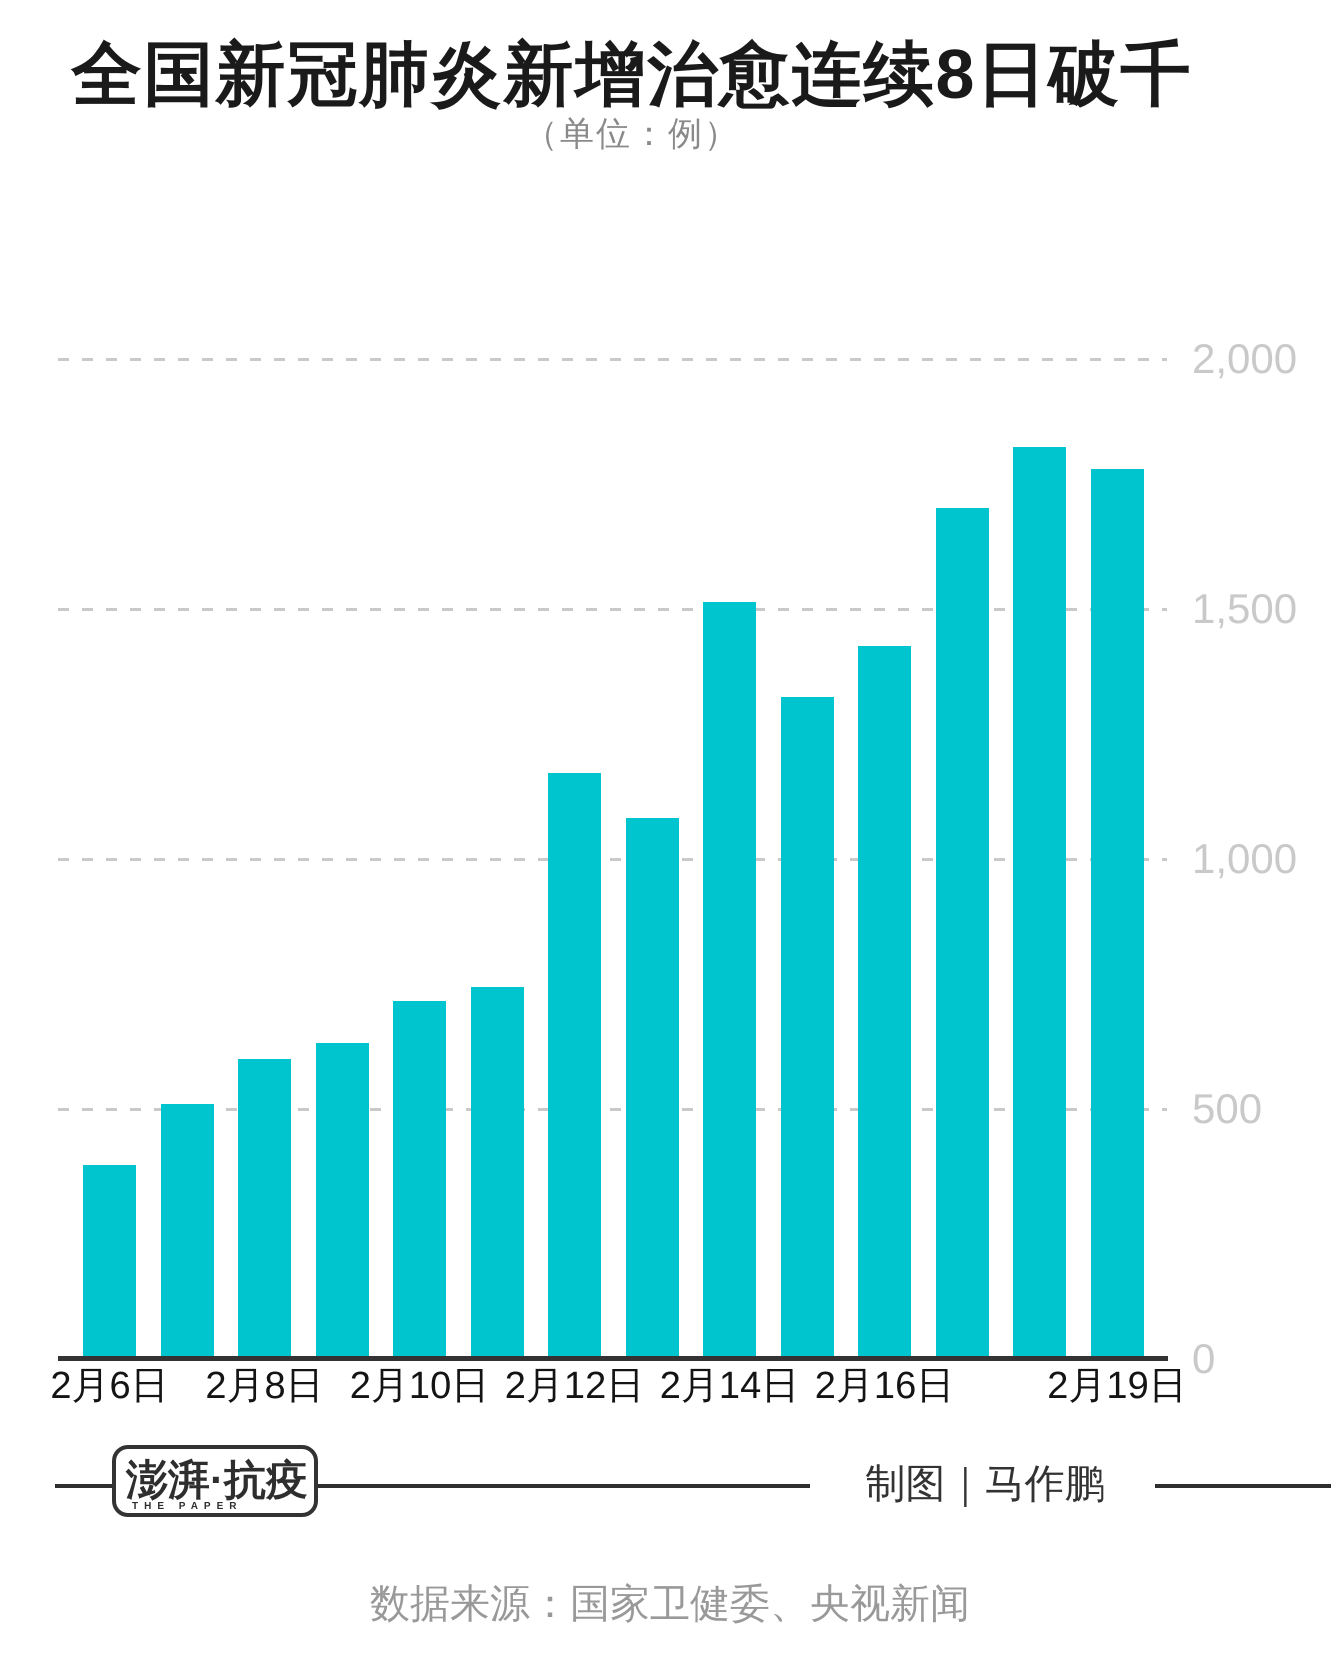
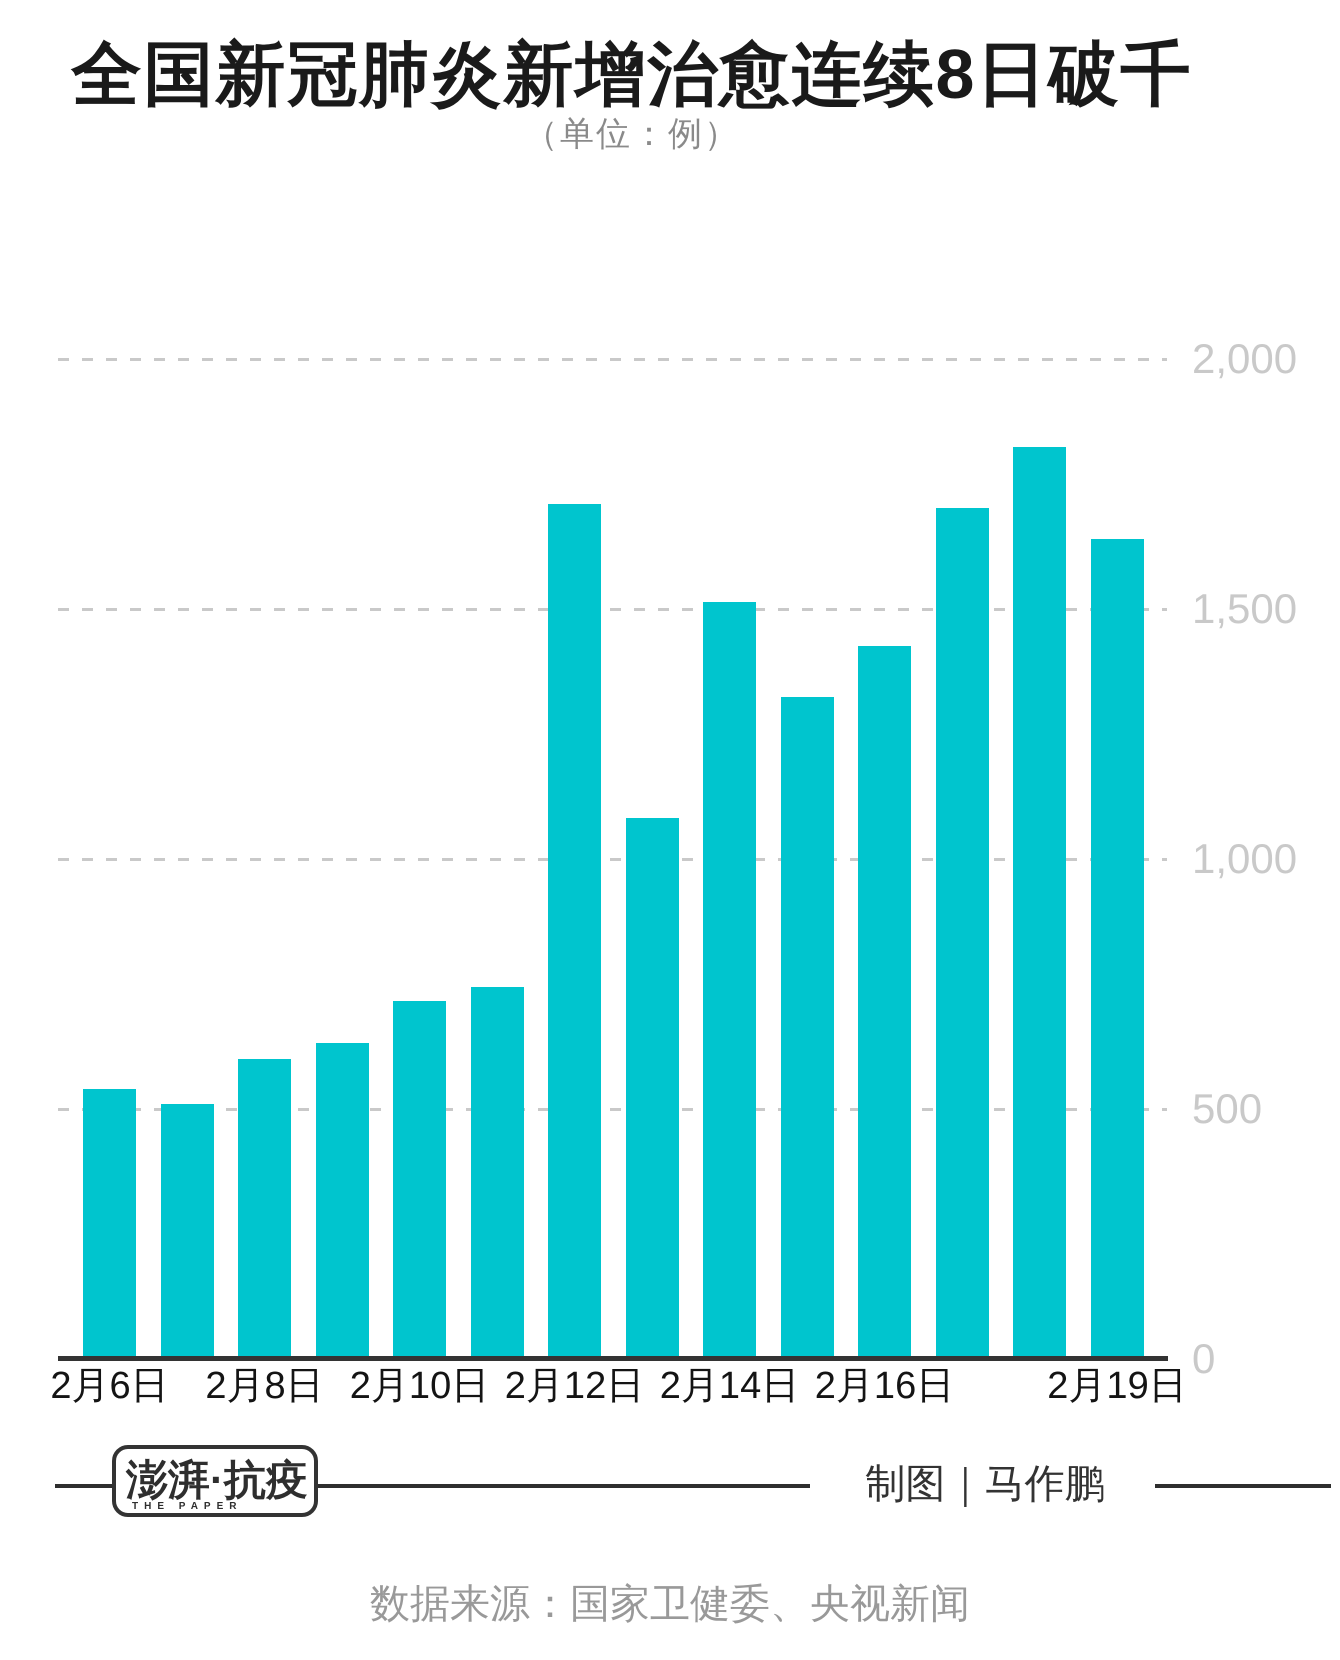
2月6日: 390 -> 540
2月12日: 1170 -> 1710
2月19日: 1780 -> 1640
